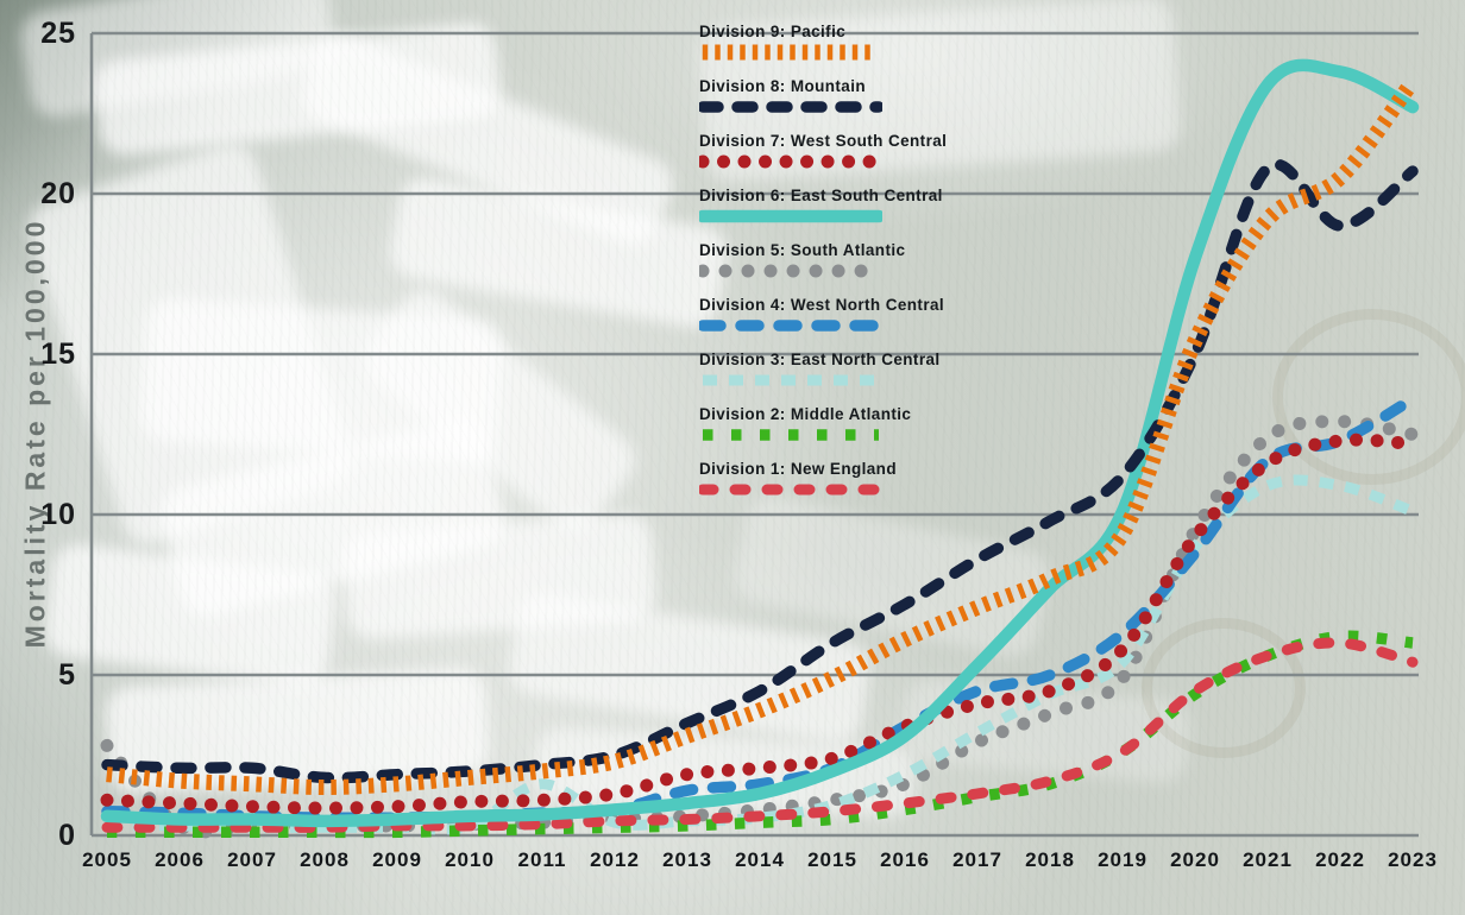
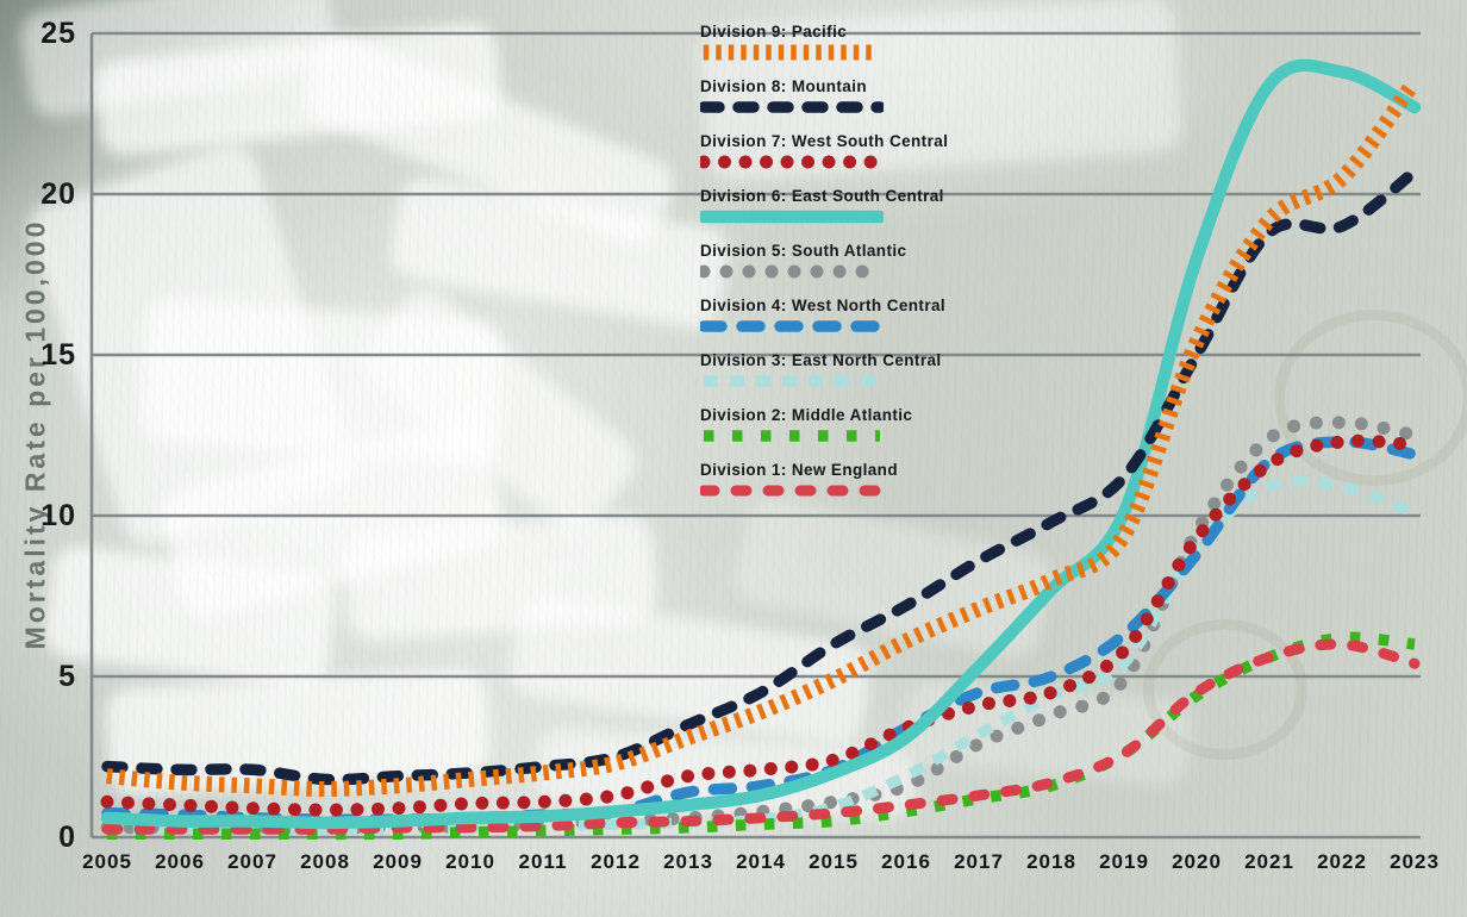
Division 5: South Atlantic/2005: 2.8 -> 0.3
Division 3: East North Central/2011: 1.6 -> 0.3
Division 8: Mountain/2021: 20.8 -> 18.8
Division 4: West North Central/2023: 13.6 -> 11.9
